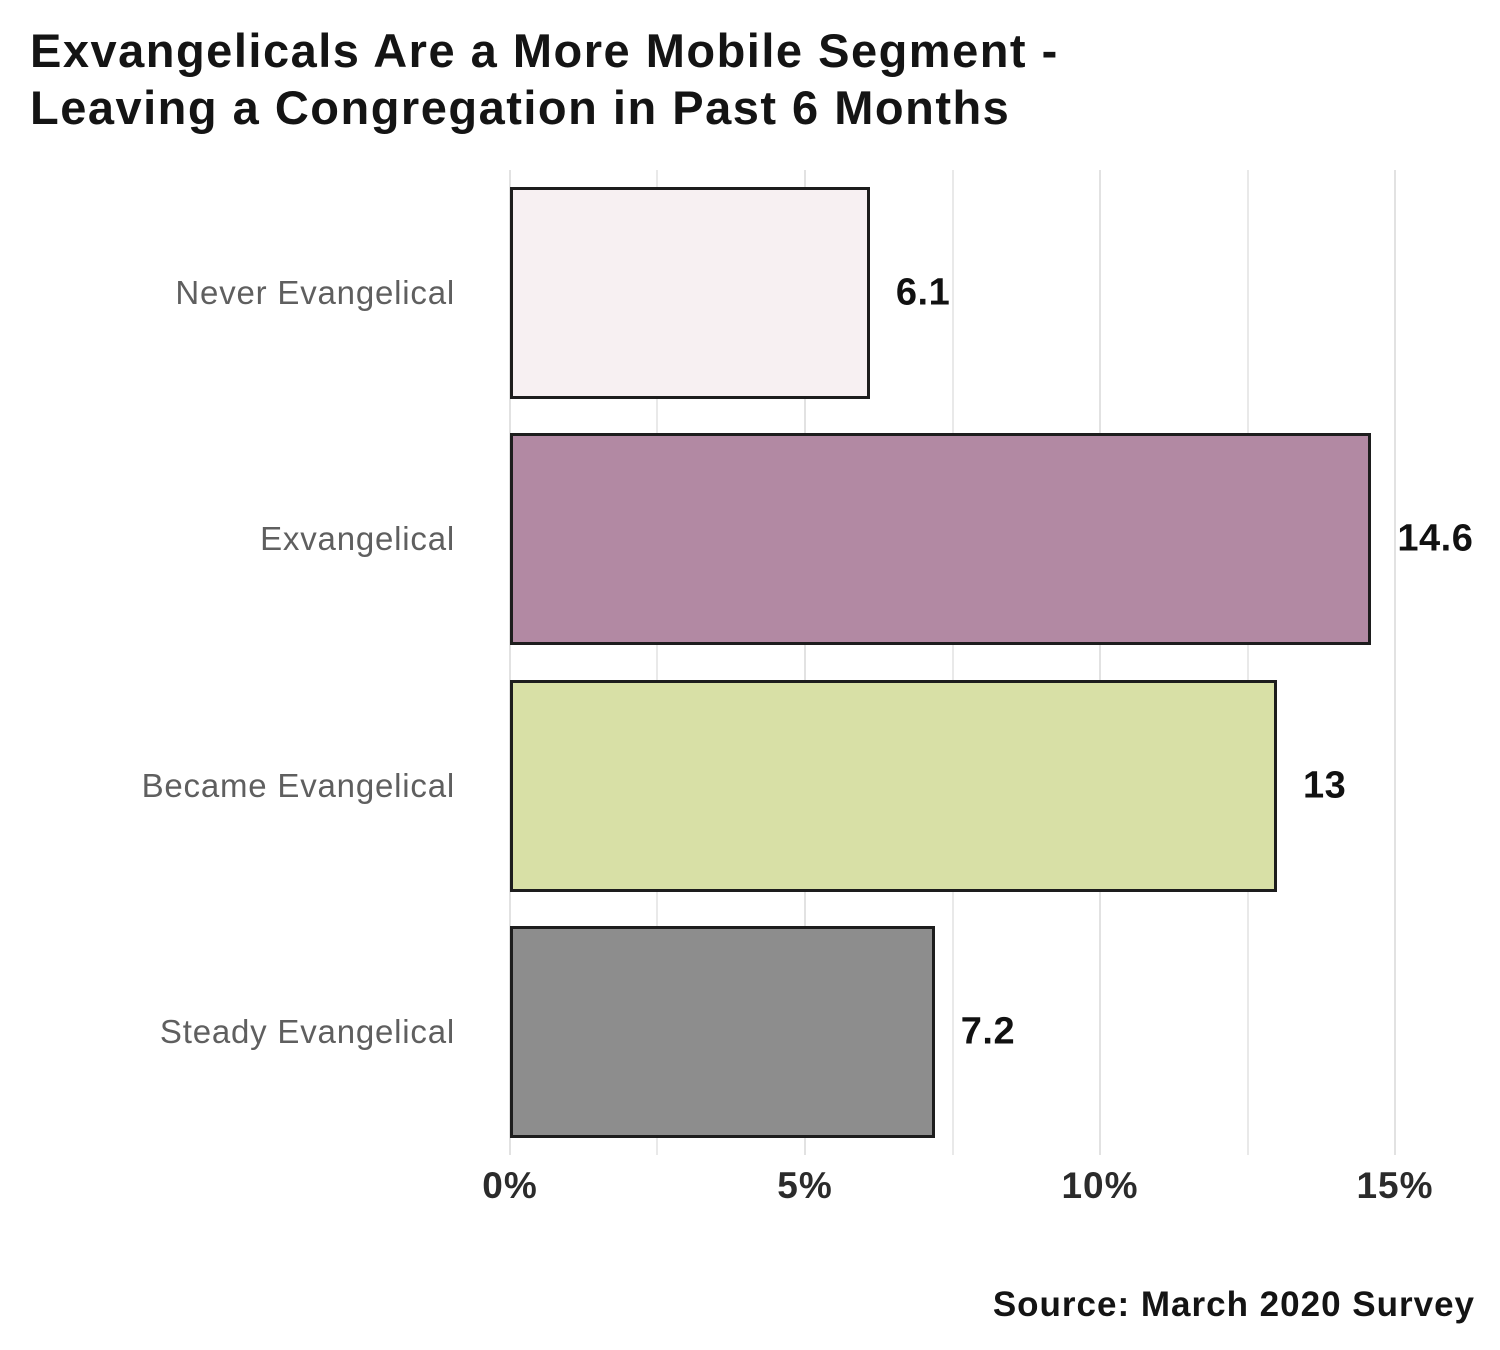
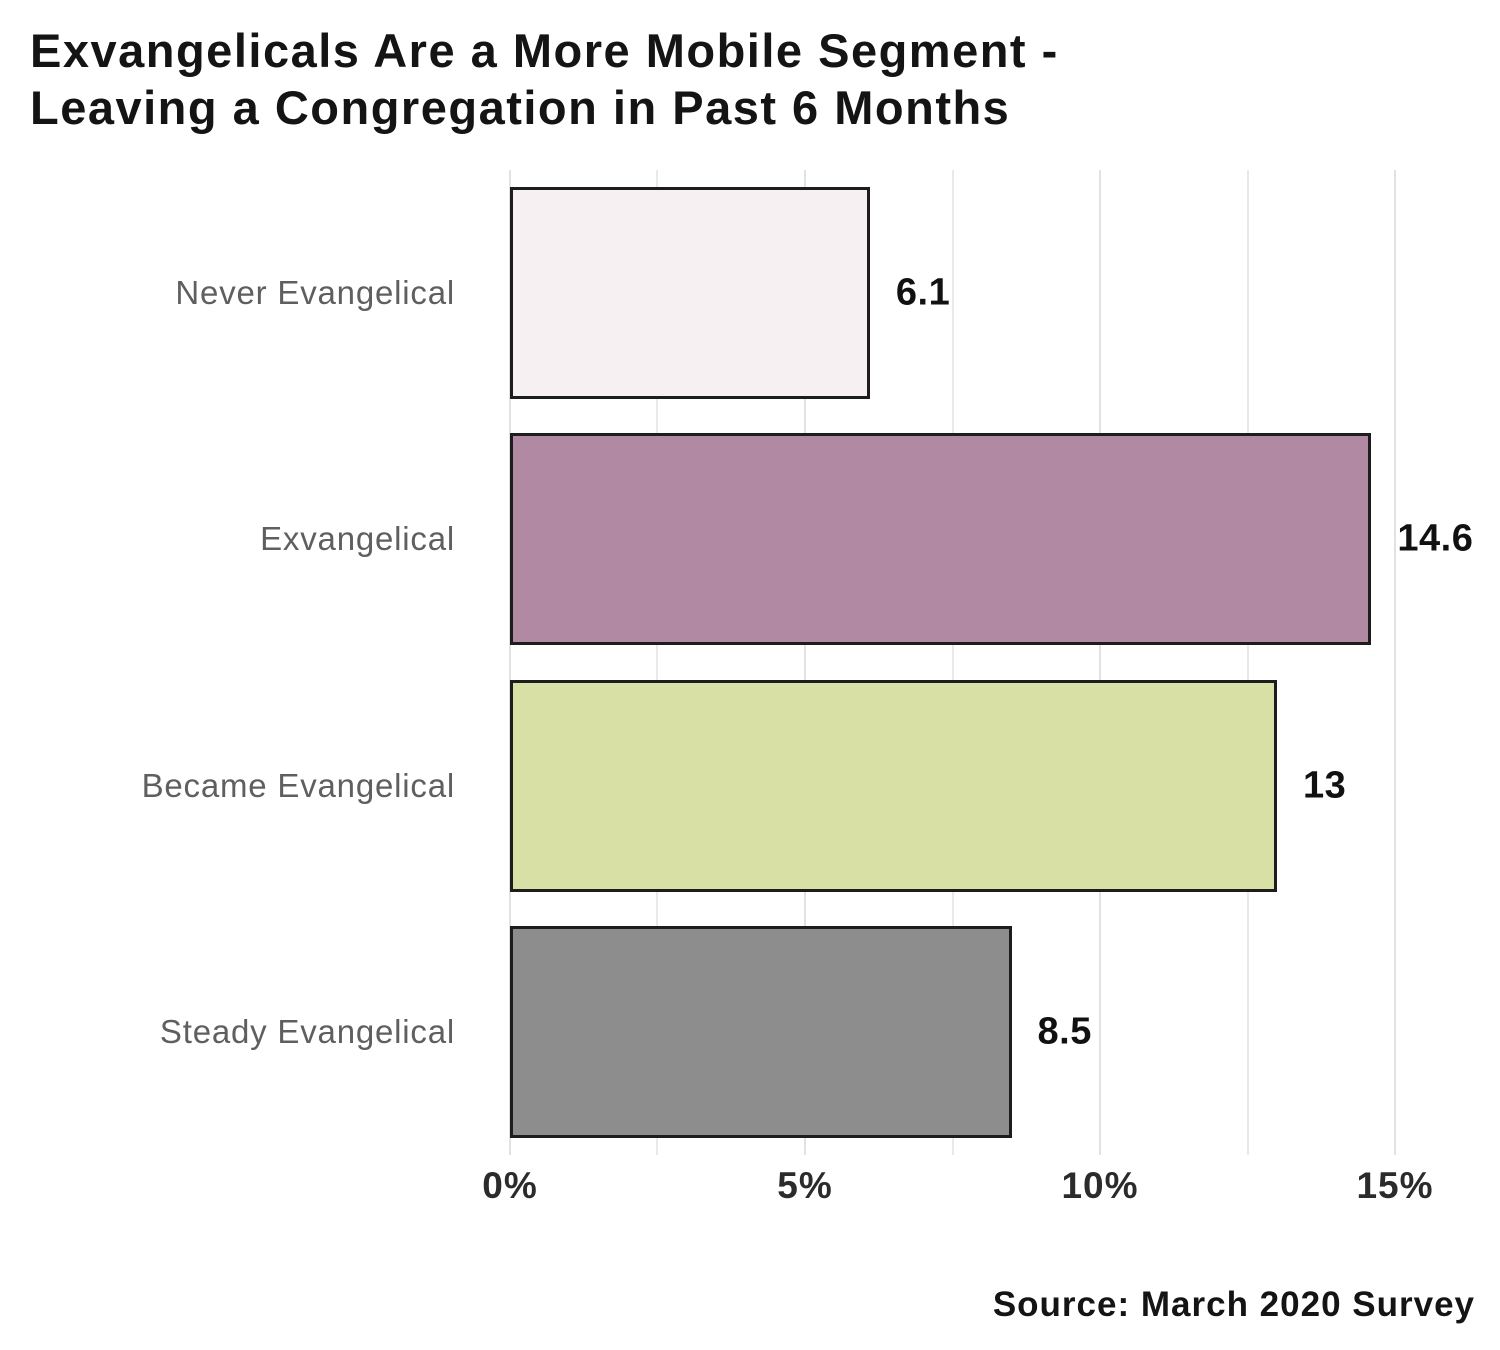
Steady Evangelical: 7.2 -> 8.5
